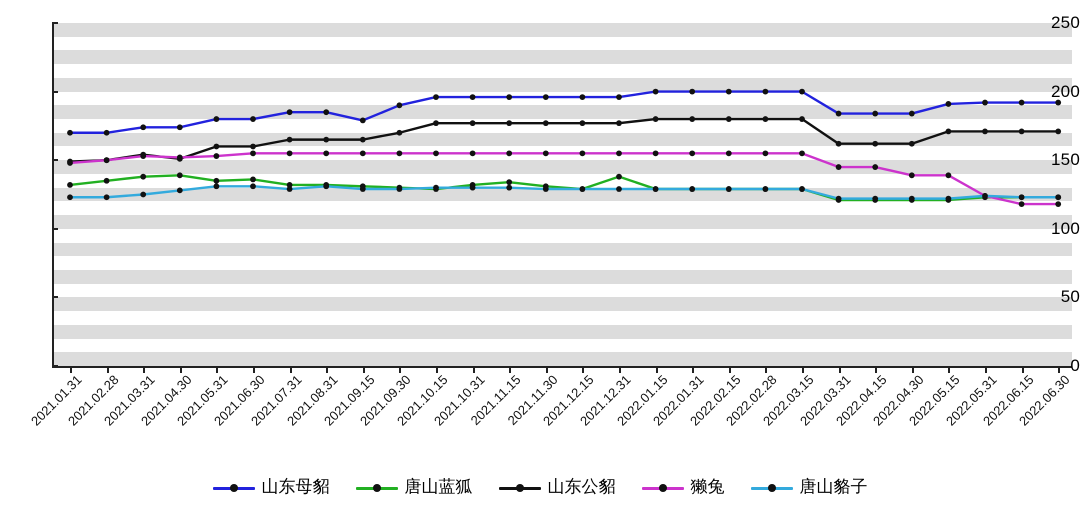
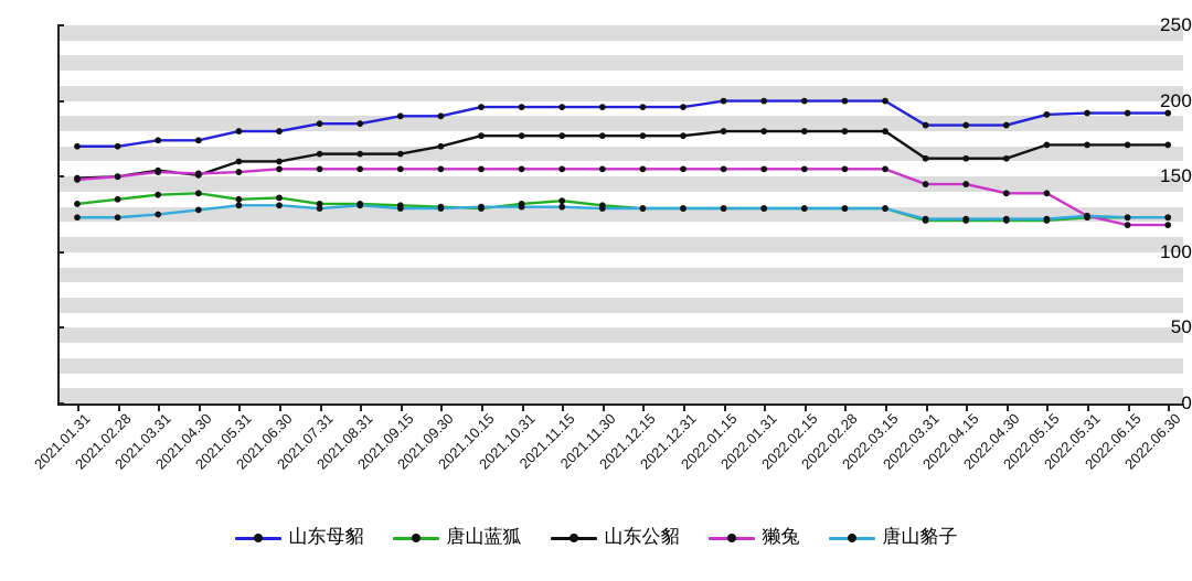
山东母貂/2021.09.15: 179 -> 190
唐山蓝狐/2021.12.31: 138 -> 129
